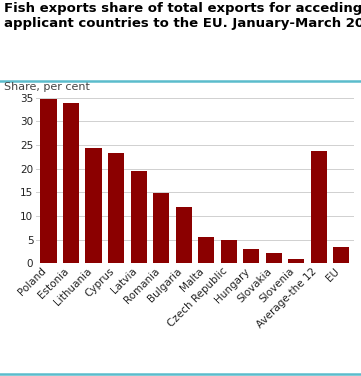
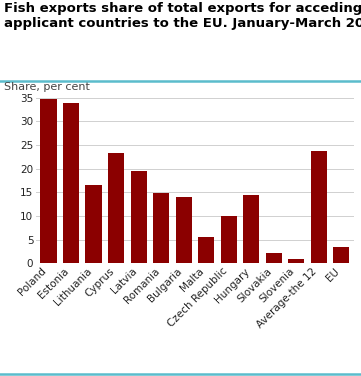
Lithuania: 24.3 -> 16.5
Bulgaria: 11.9 -> 14.0
Czech Republic: 5.0 -> 10.0
Hungary: 3.1 -> 14.5
